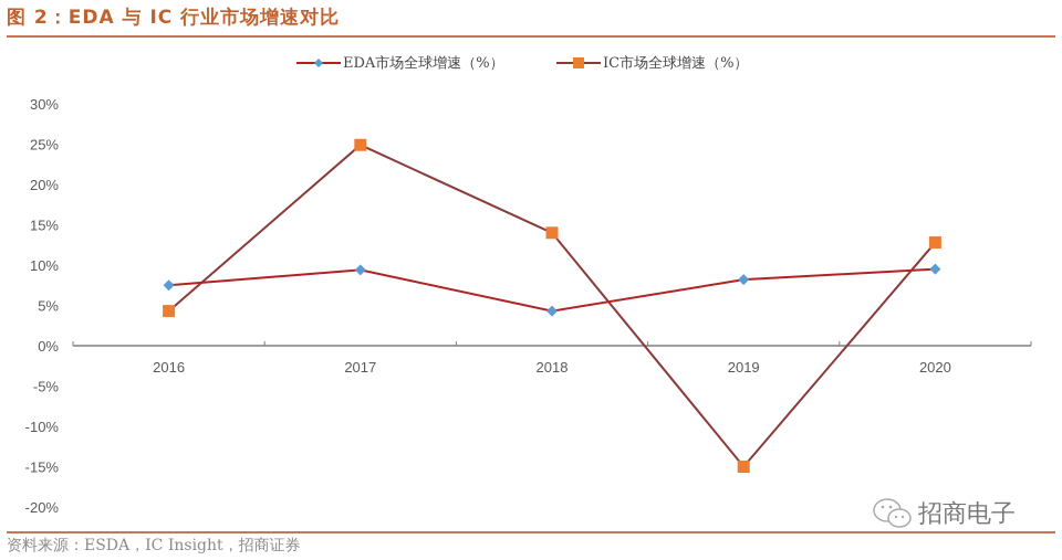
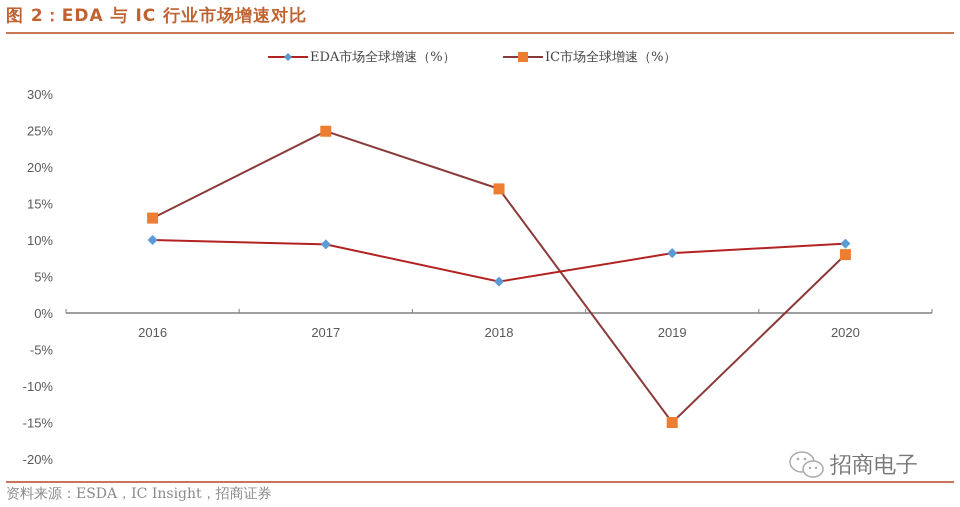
EDA市场全球增速（%）/2016: 8% -> 10%
IC市场全球增速（%）/2016: 4% -> 13%
IC市场全球增速（%）/2018: 14% -> 17%
IC市场全球增速（%）/2020: 13% -> 8%
